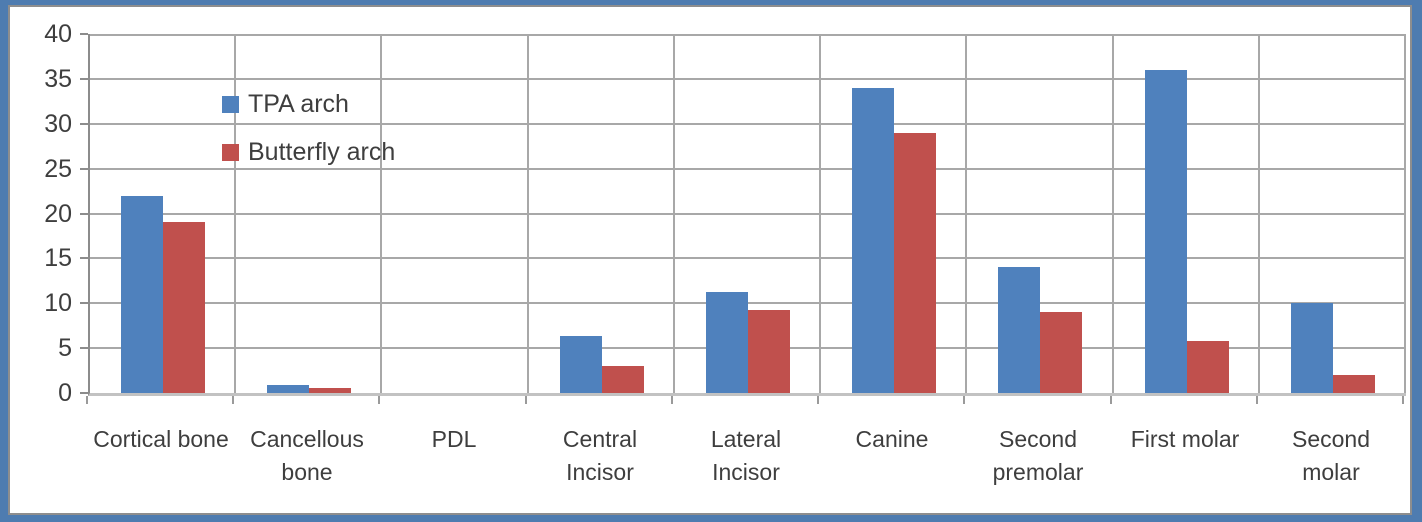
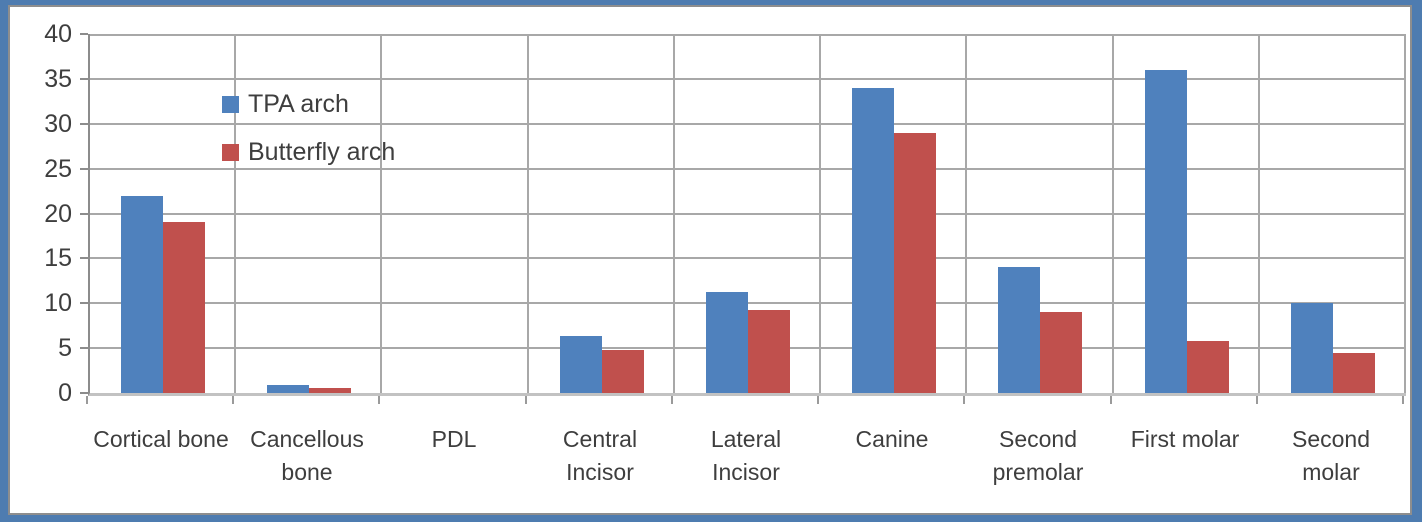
Butterfly arch/Central Incisor: 3 -> 5
Butterfly arch/Second molar: 2 -> 4
